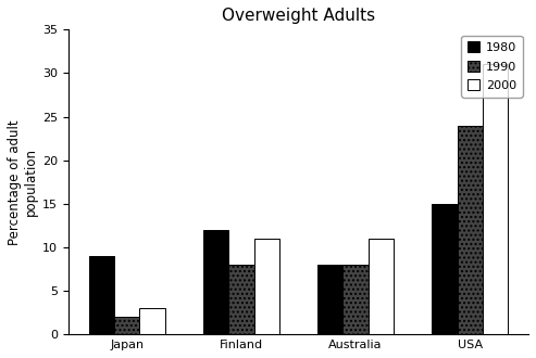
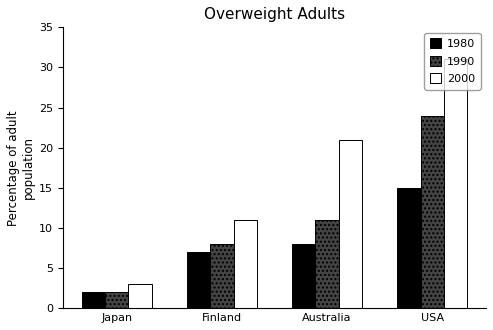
1980/Japan: 9 -> 2
1980/Finland: 12 -> 7
1990/Australia: 8 -> 11
2000/Australia: 11 -> 21
